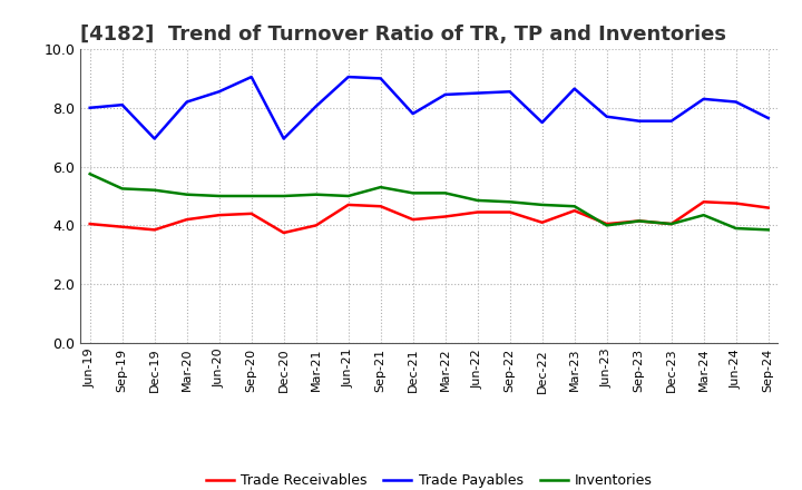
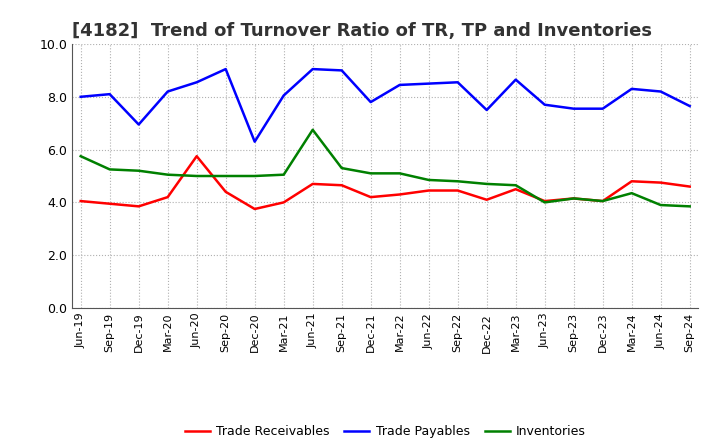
Trade Receivables/Jun-20: 4.35 -> 5.75
Trade Payables/Dec-20: 6.95 -> 6.30
Inventories/Jun-21: 5.00 -> 6.75
